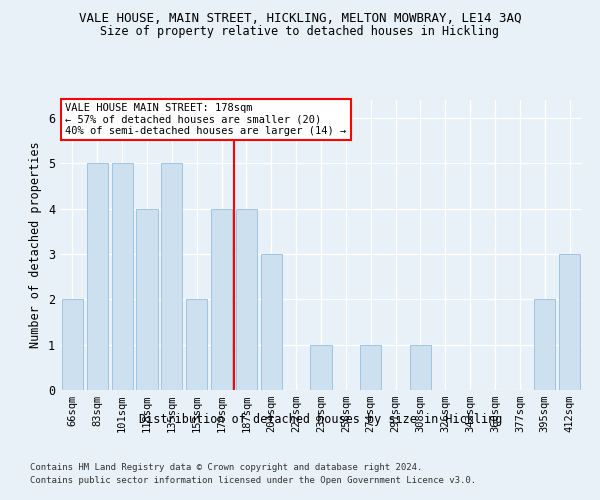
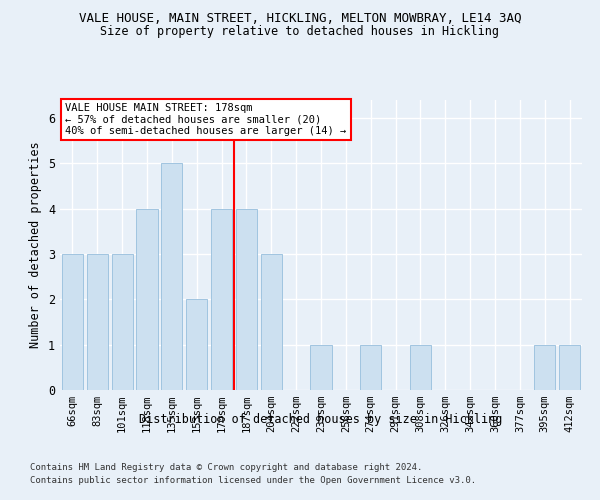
66sqm: 2 -> 3
83sqm: 5 -> 3
101sqm: 5 -> 3
395sqm: 2 -> 1
412sqm: 3 -> 1
